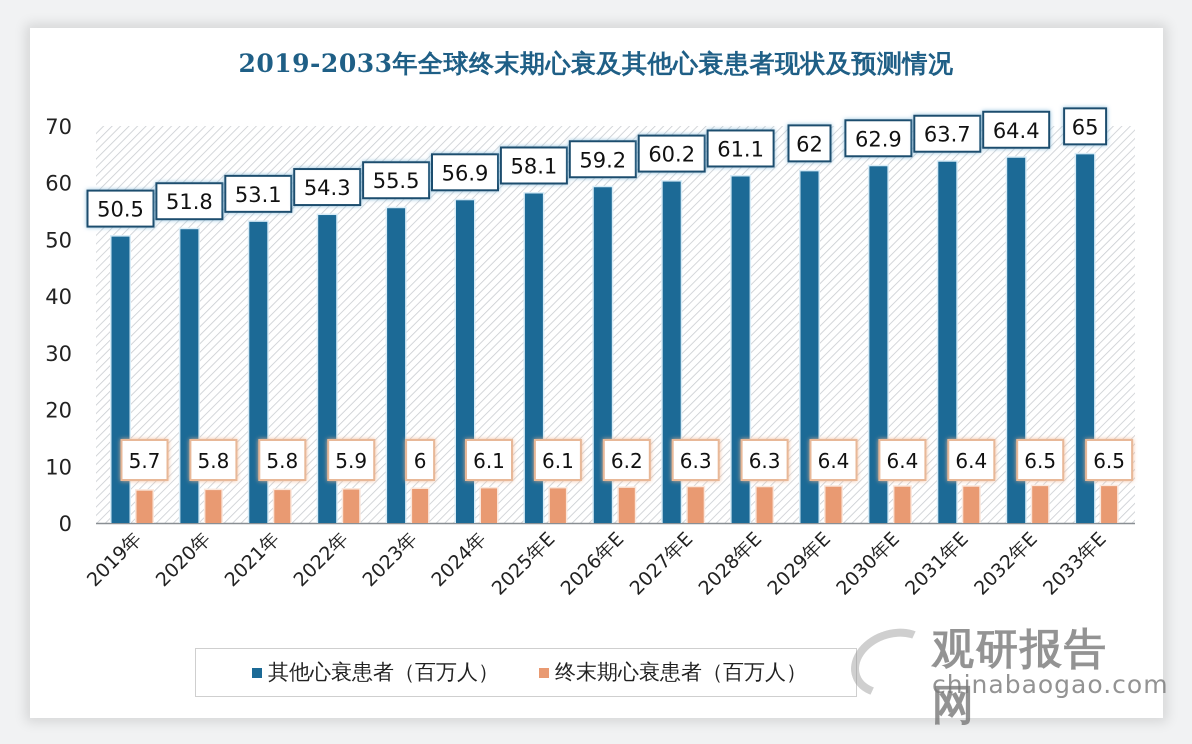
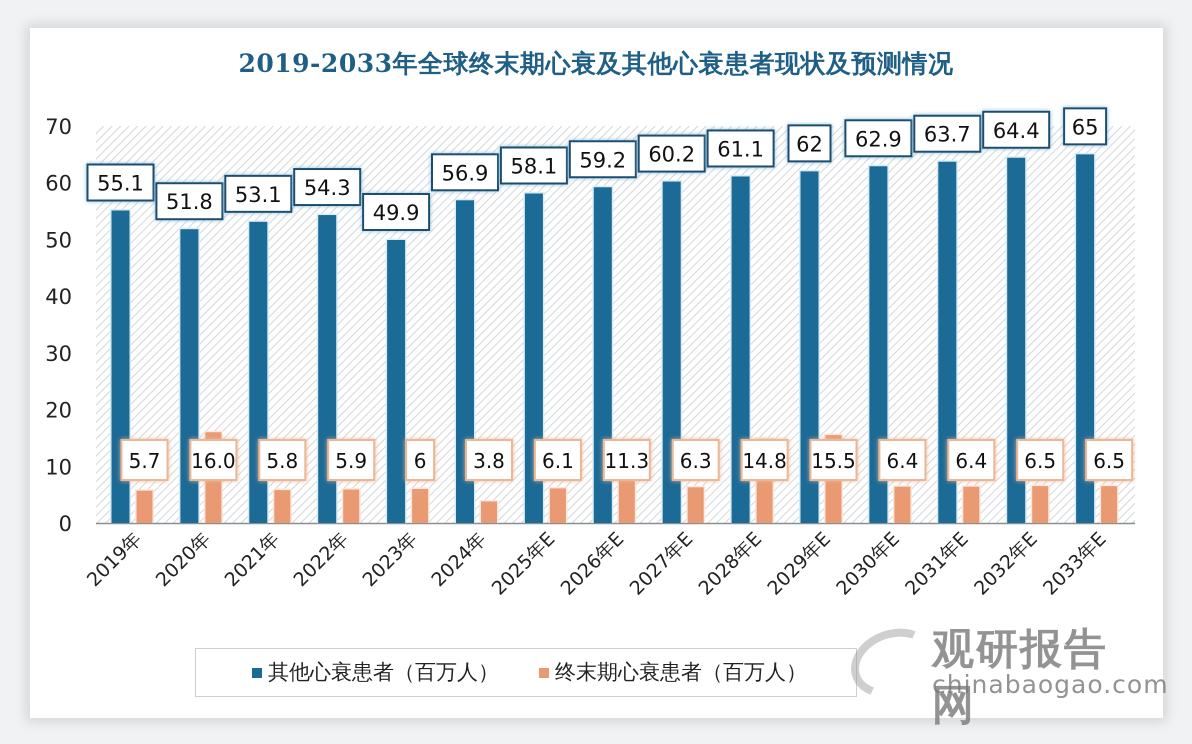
其他心衰患者（百万人）/2019年: 50.5 -> 55.1
终末期心衰患者（百万人）/2020年: 5.8 -> 16.0
其他心衰患者（百万人）/2023年: 55.5 -> 49.9
终末期心衰患者（百万人）/2024年: 6.1 -> 3.8
终末期心衰患者（百万人）/2026年E: 6.2 -> 11.3
终末期心衰患者（百万人）/2028年E: 6.3 -> 14.8
终末期心衰患者（百万人）/2029年E: 6.4 -> 15.5
